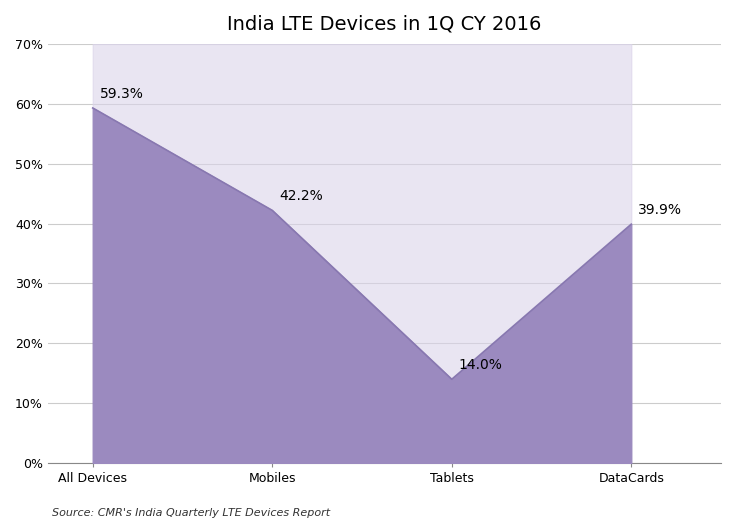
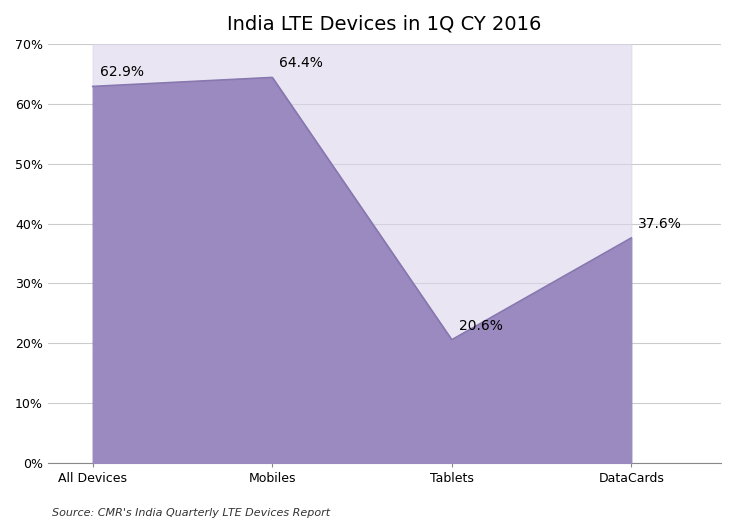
All Devices: 59.3% -> 62.9%
Mobiles: 42.2% -> 64.4%
Tablets: 14.0% -> 20.6%
DataCards: 39.9% -> 37.6%
